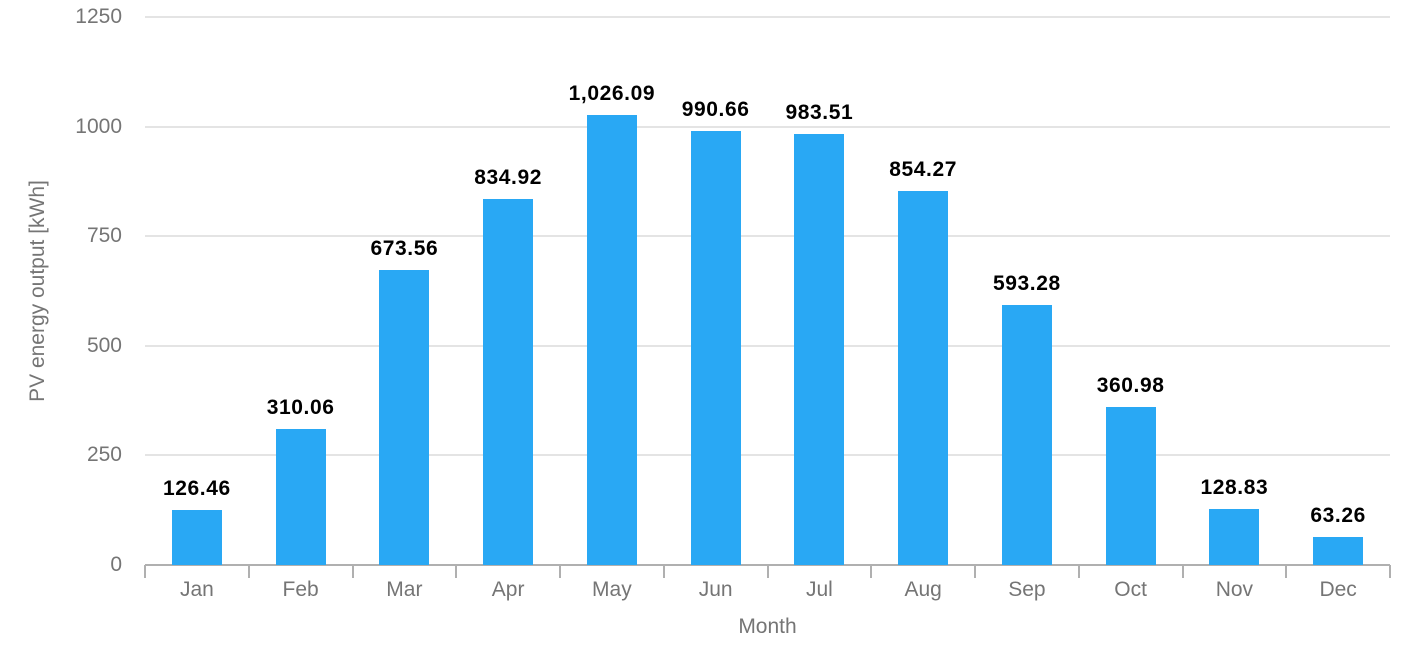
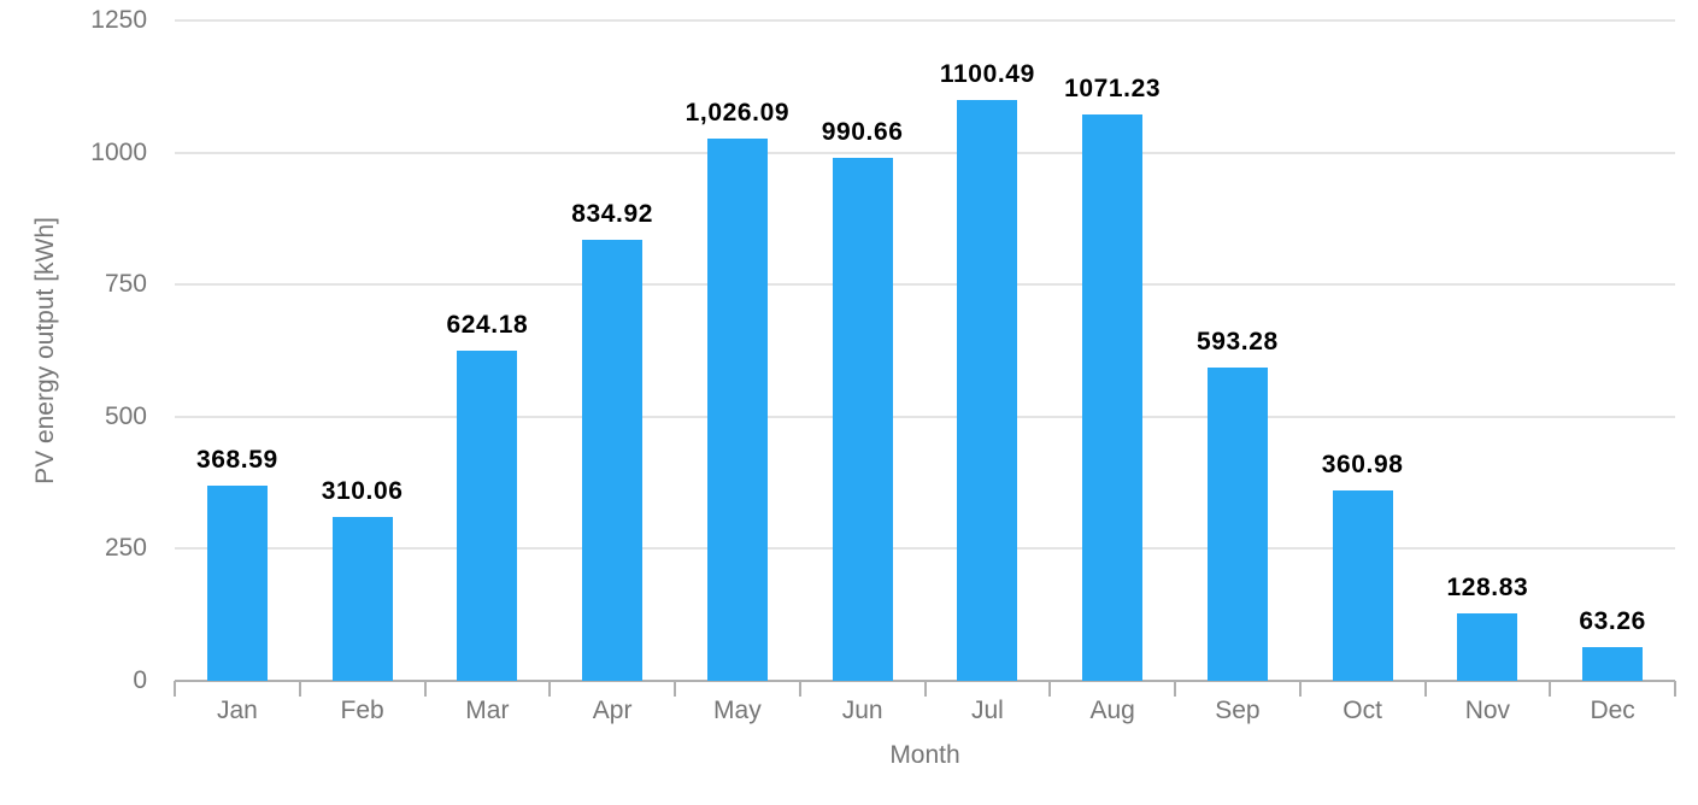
Jan: 126.46 -> 368.59
Mar: 673.56 -> 624.18
Jul: 983.51 -> 1100.49
Aug: 854.27 -> 1071.23
